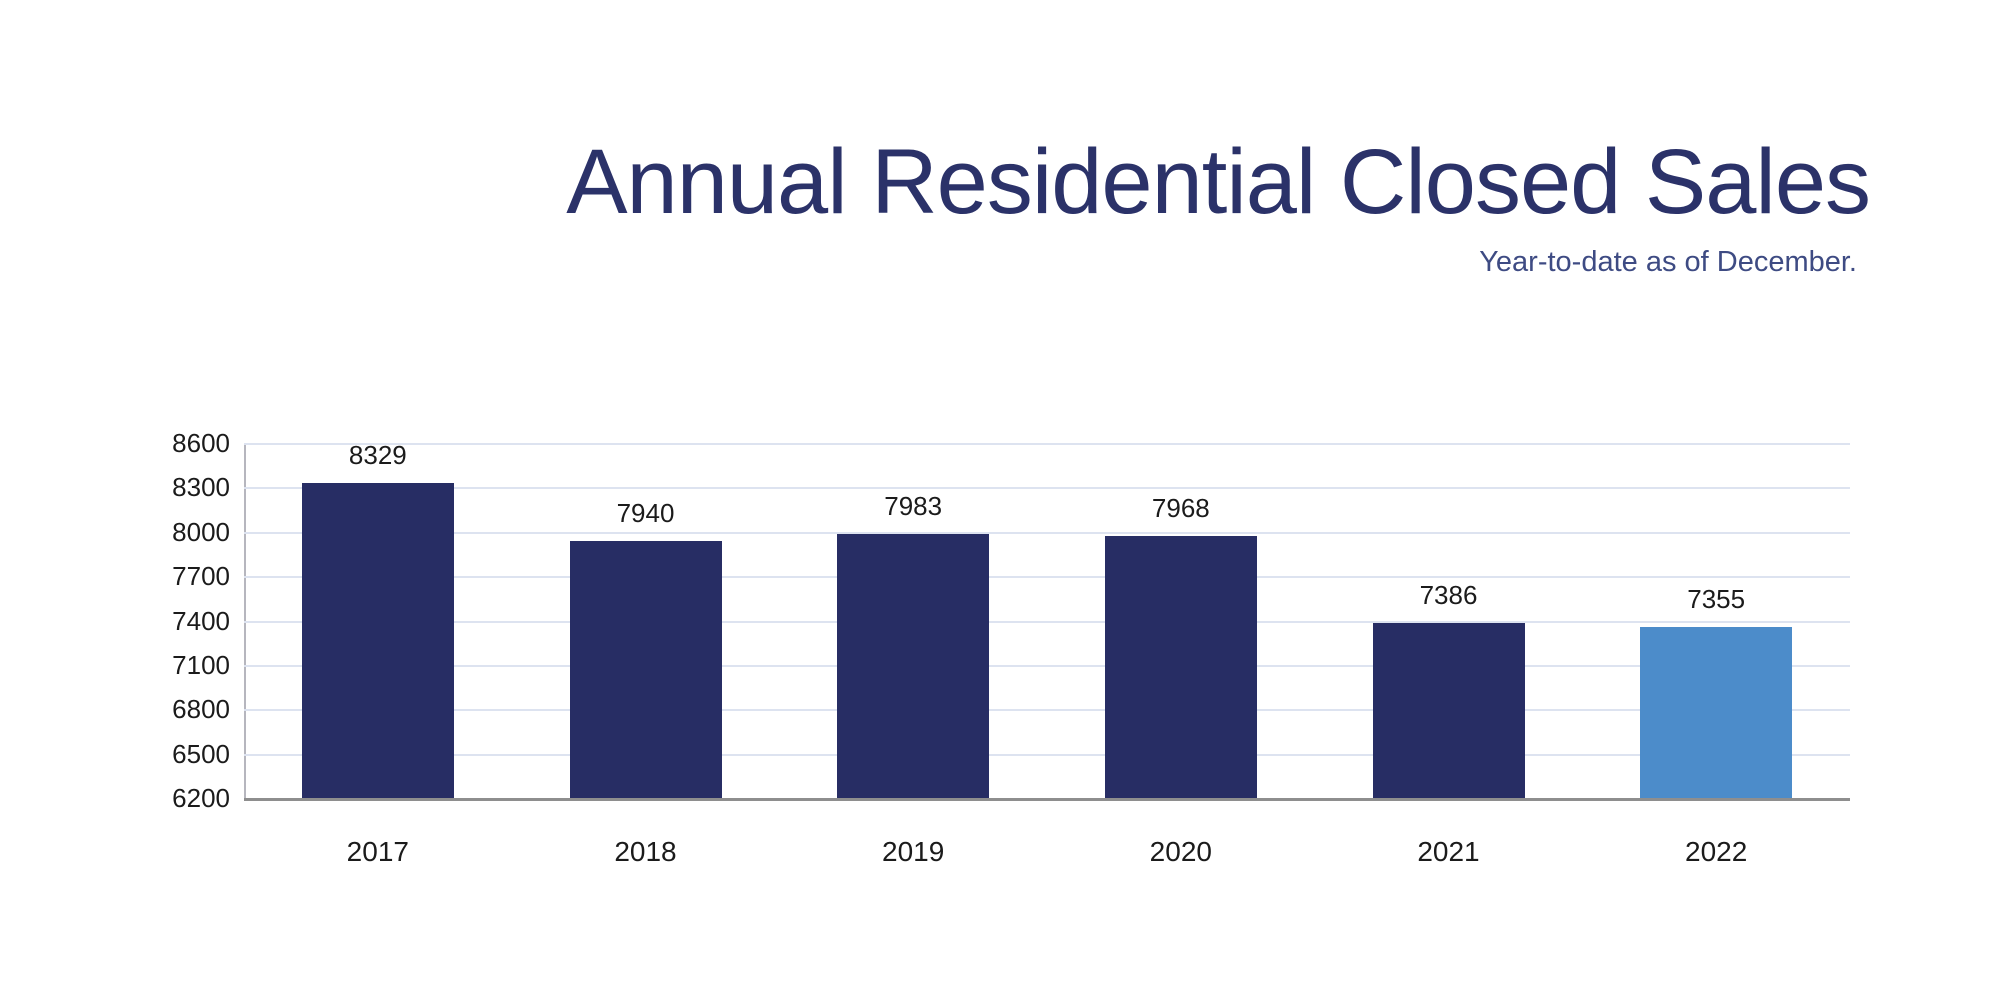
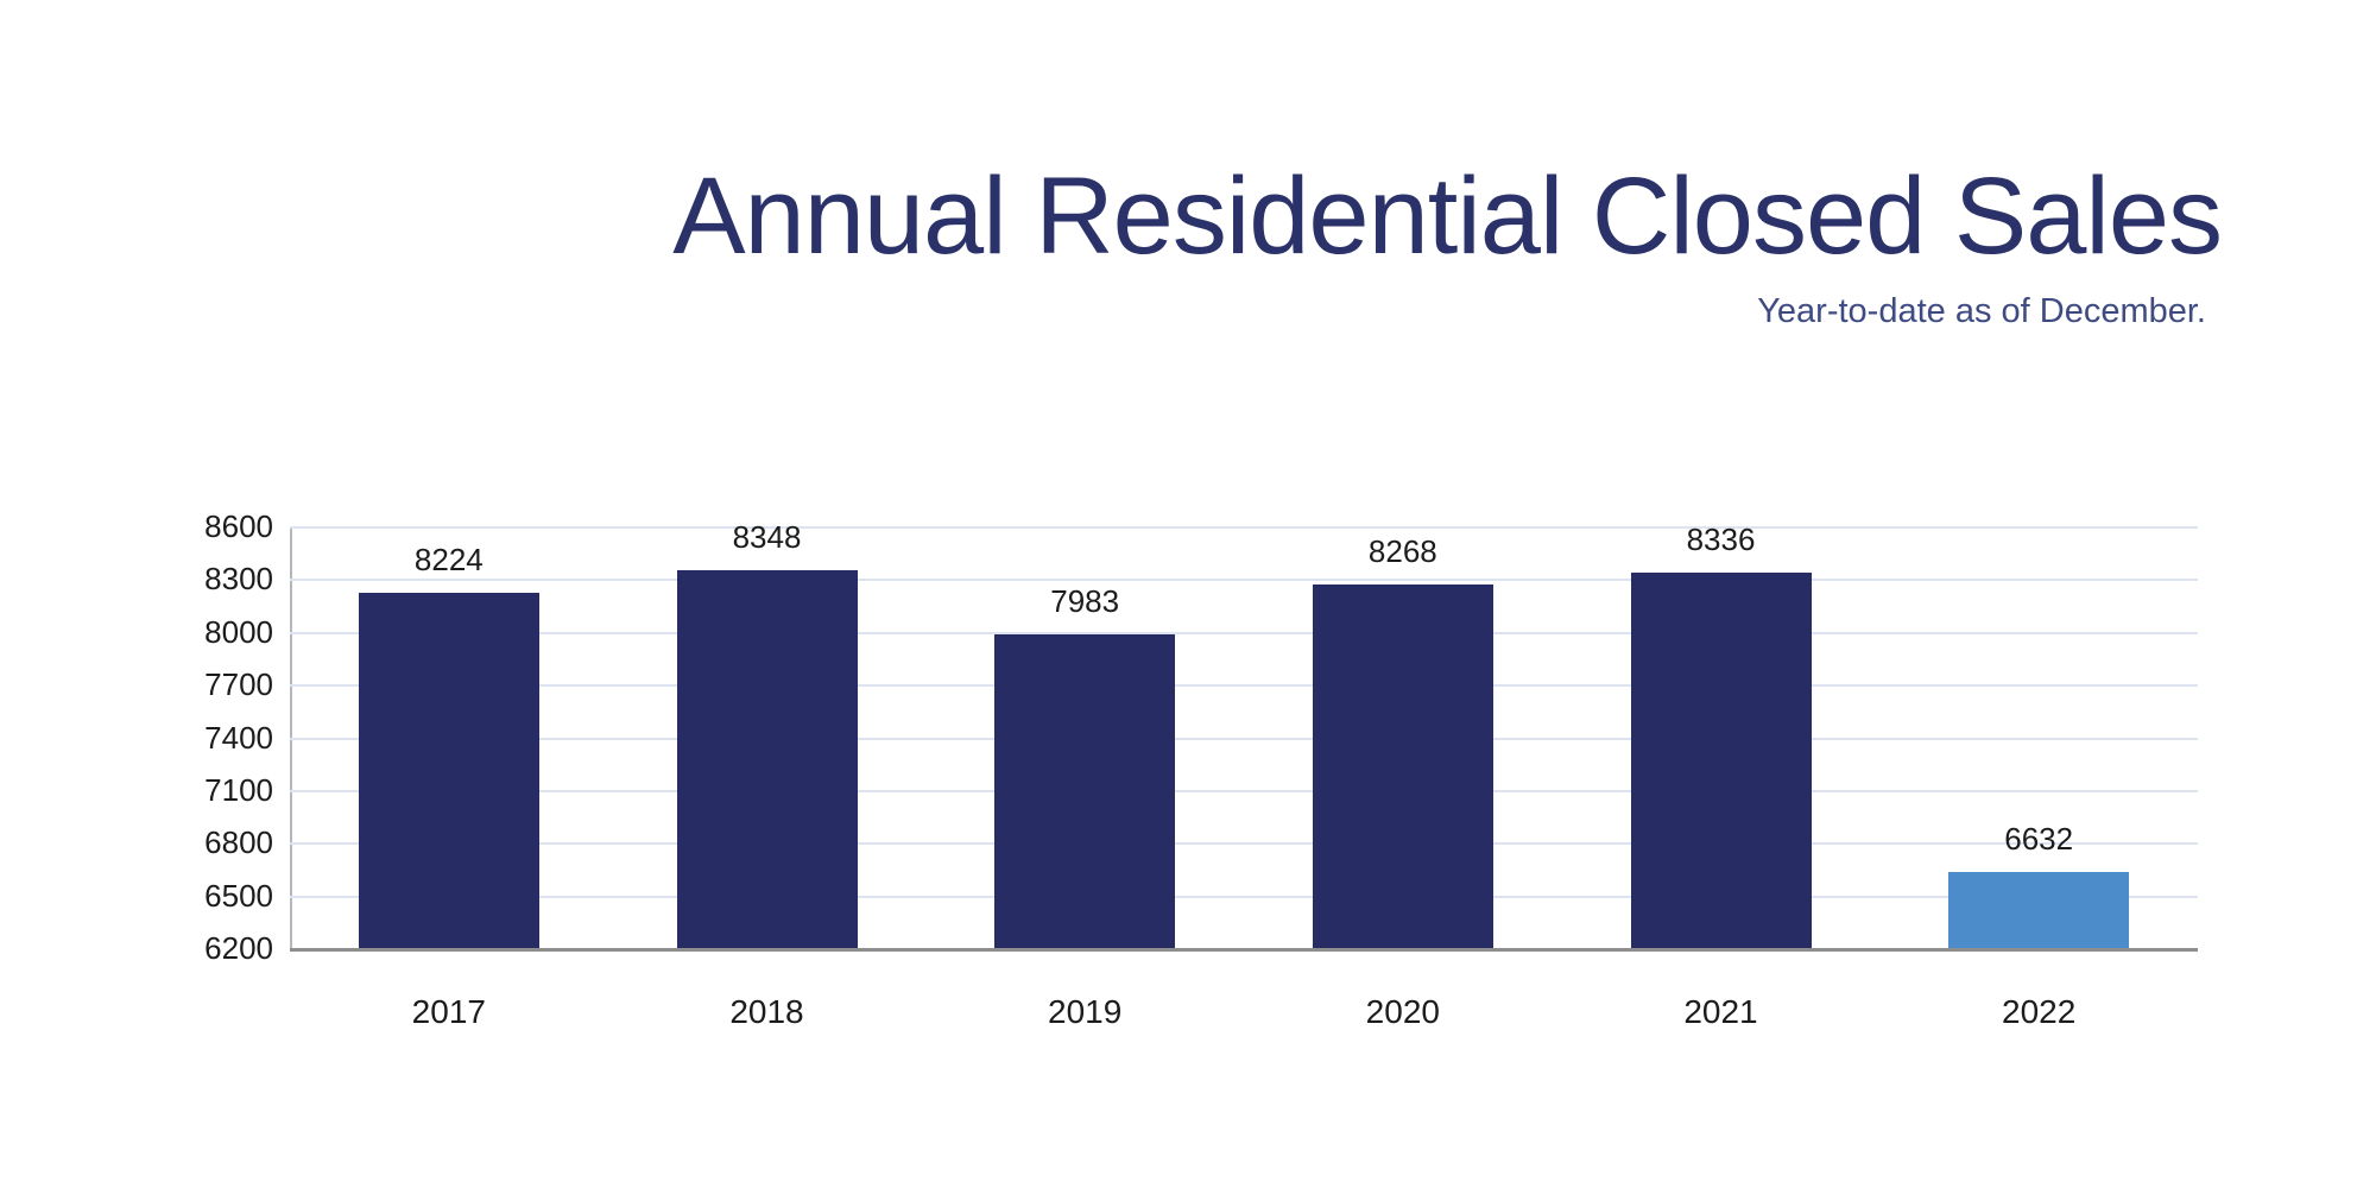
2017: 8329 -> 8224
2018: 7940 -> 8348
2020: 7968 -> 8268
2021: 7386 -> 8336
2022: 7355 -> 6632
